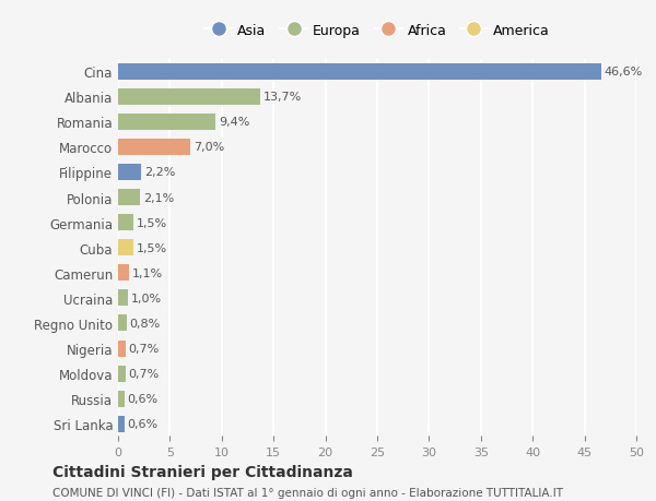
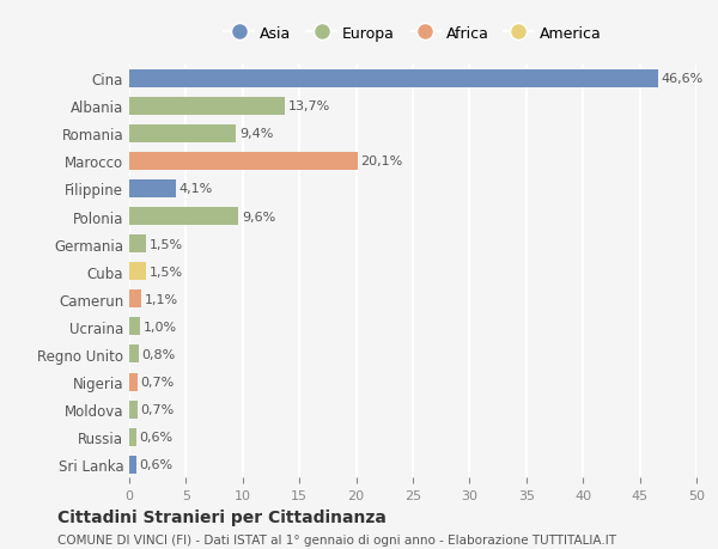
Marocco: 7,0% -> 20,1%
Filippine: 2,2% -> 4,1%
Polonia: 2,1% -> 9,6%
